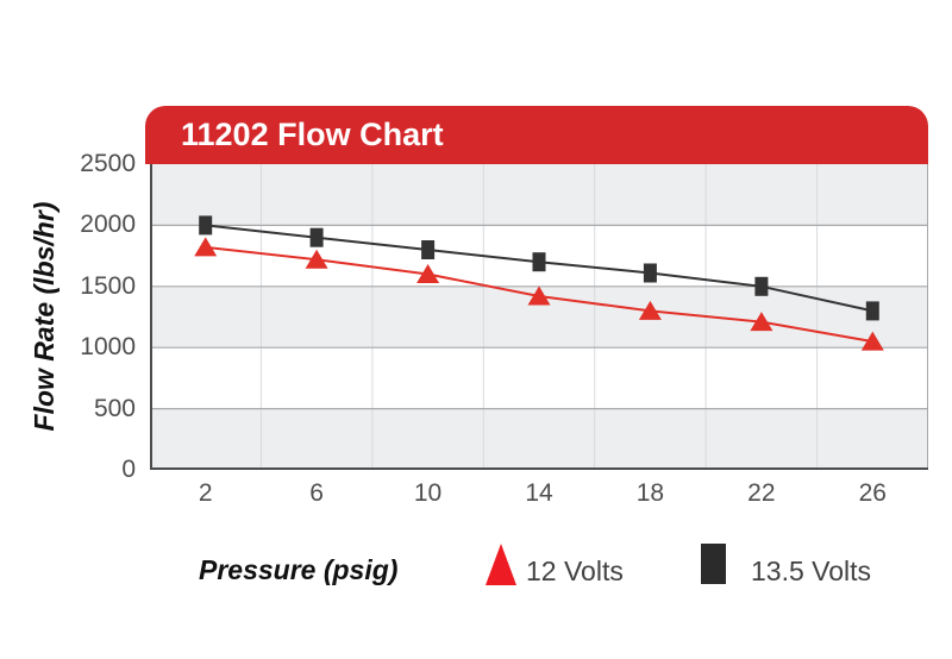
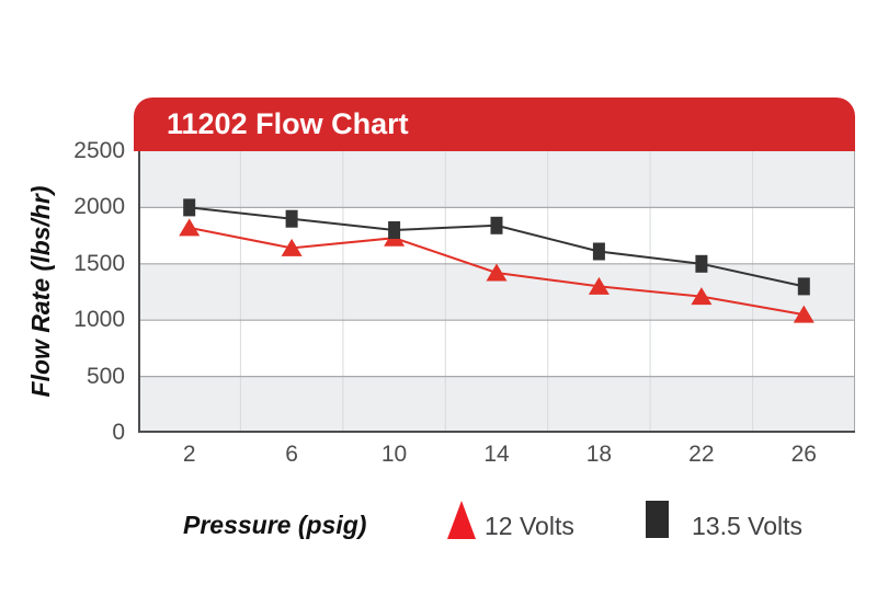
12 Volts/6: 1720 -> 1640
12 Volts/10: 1600 -> 1730
13.5 Volts/14: 1700 -> 1840
